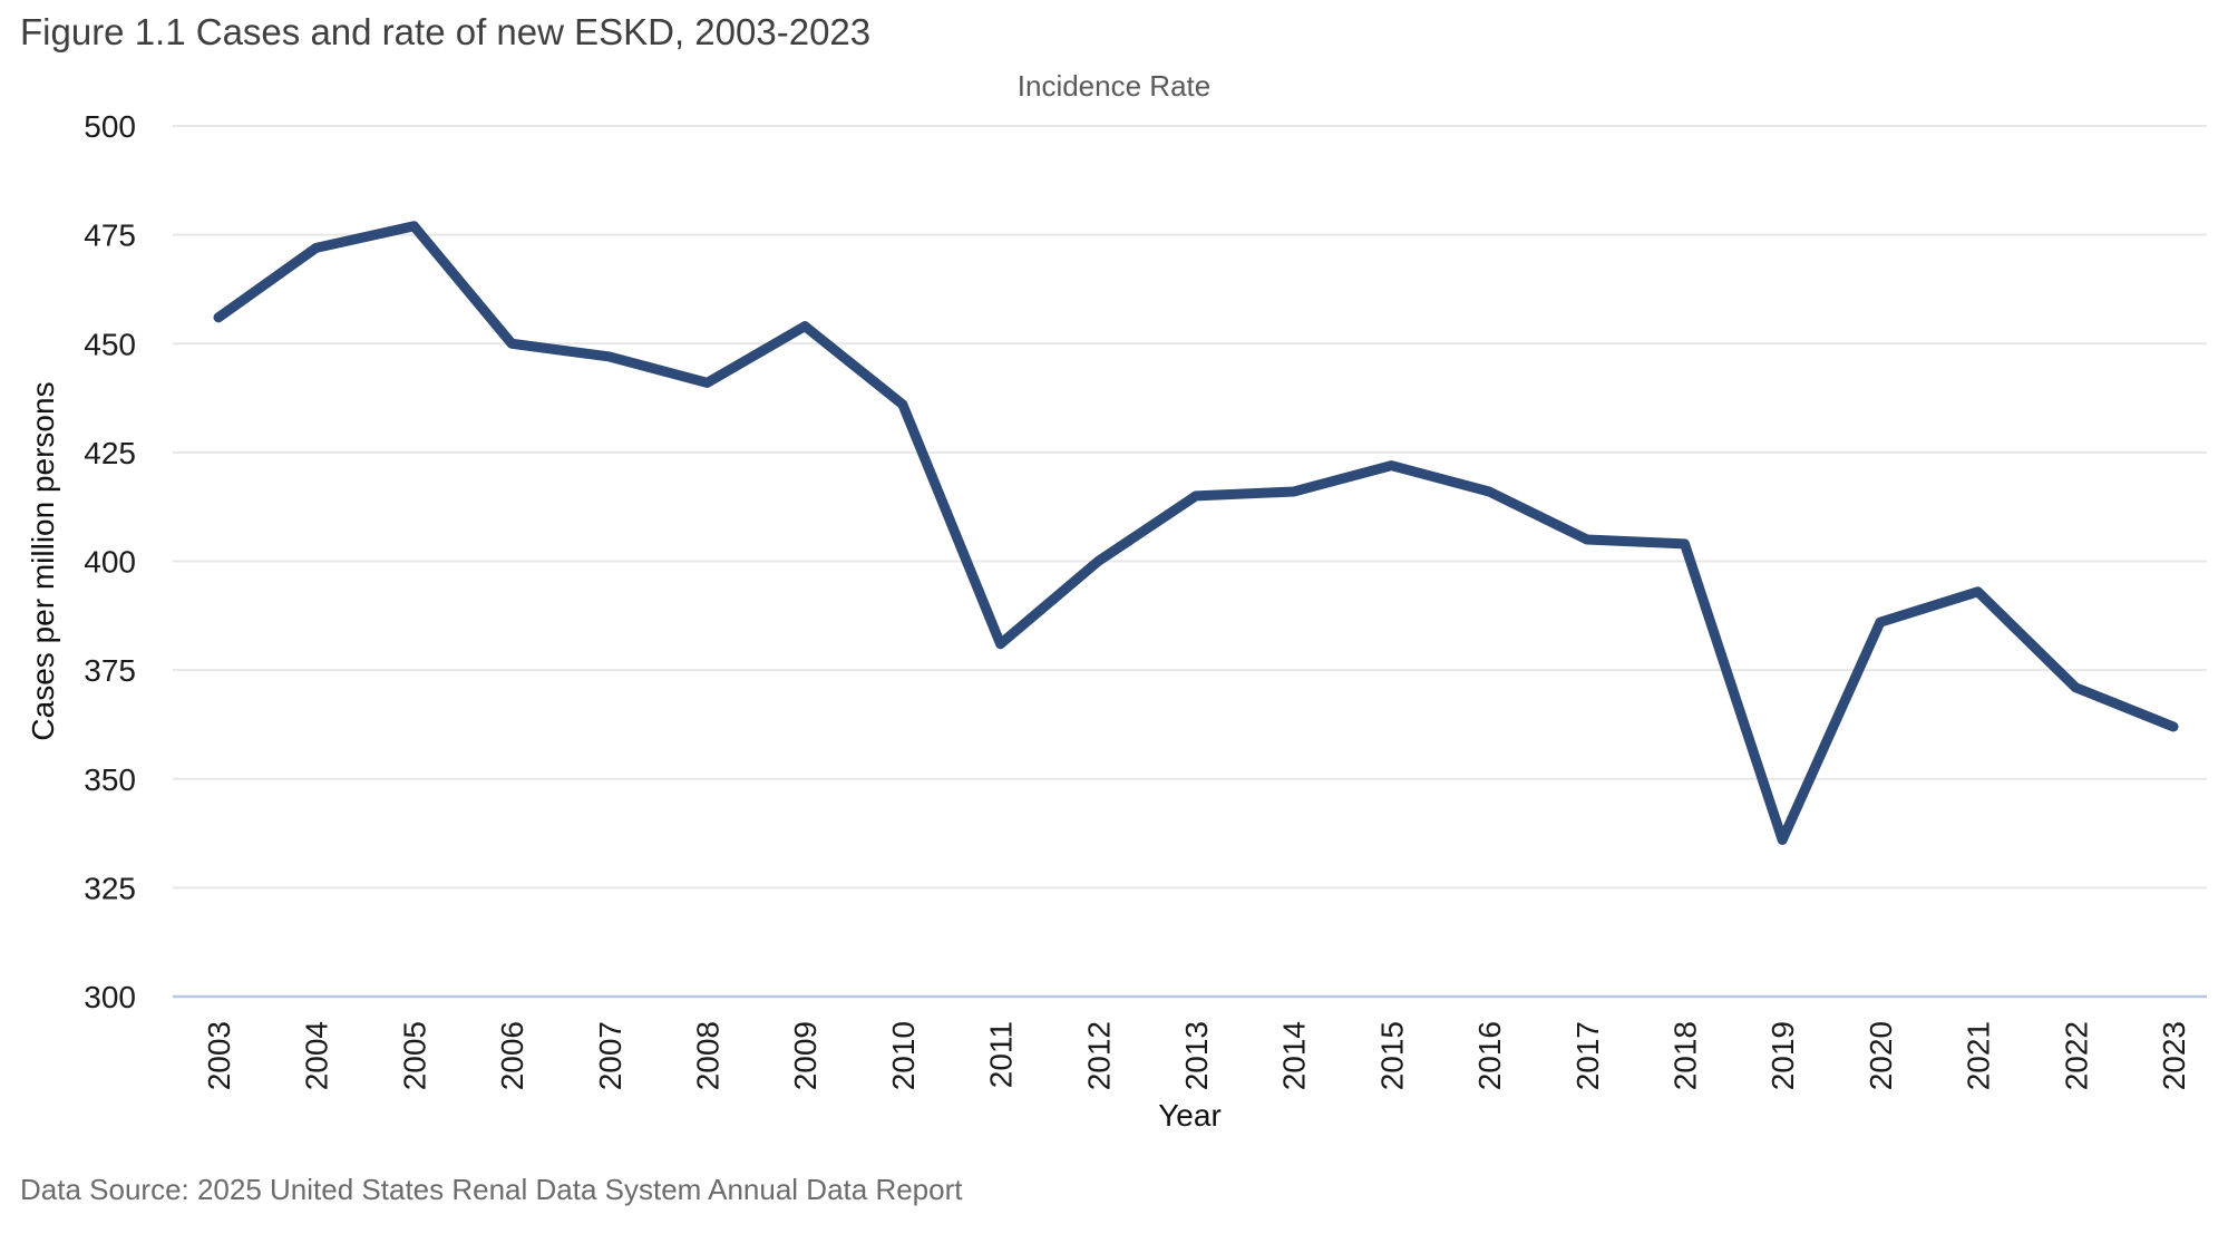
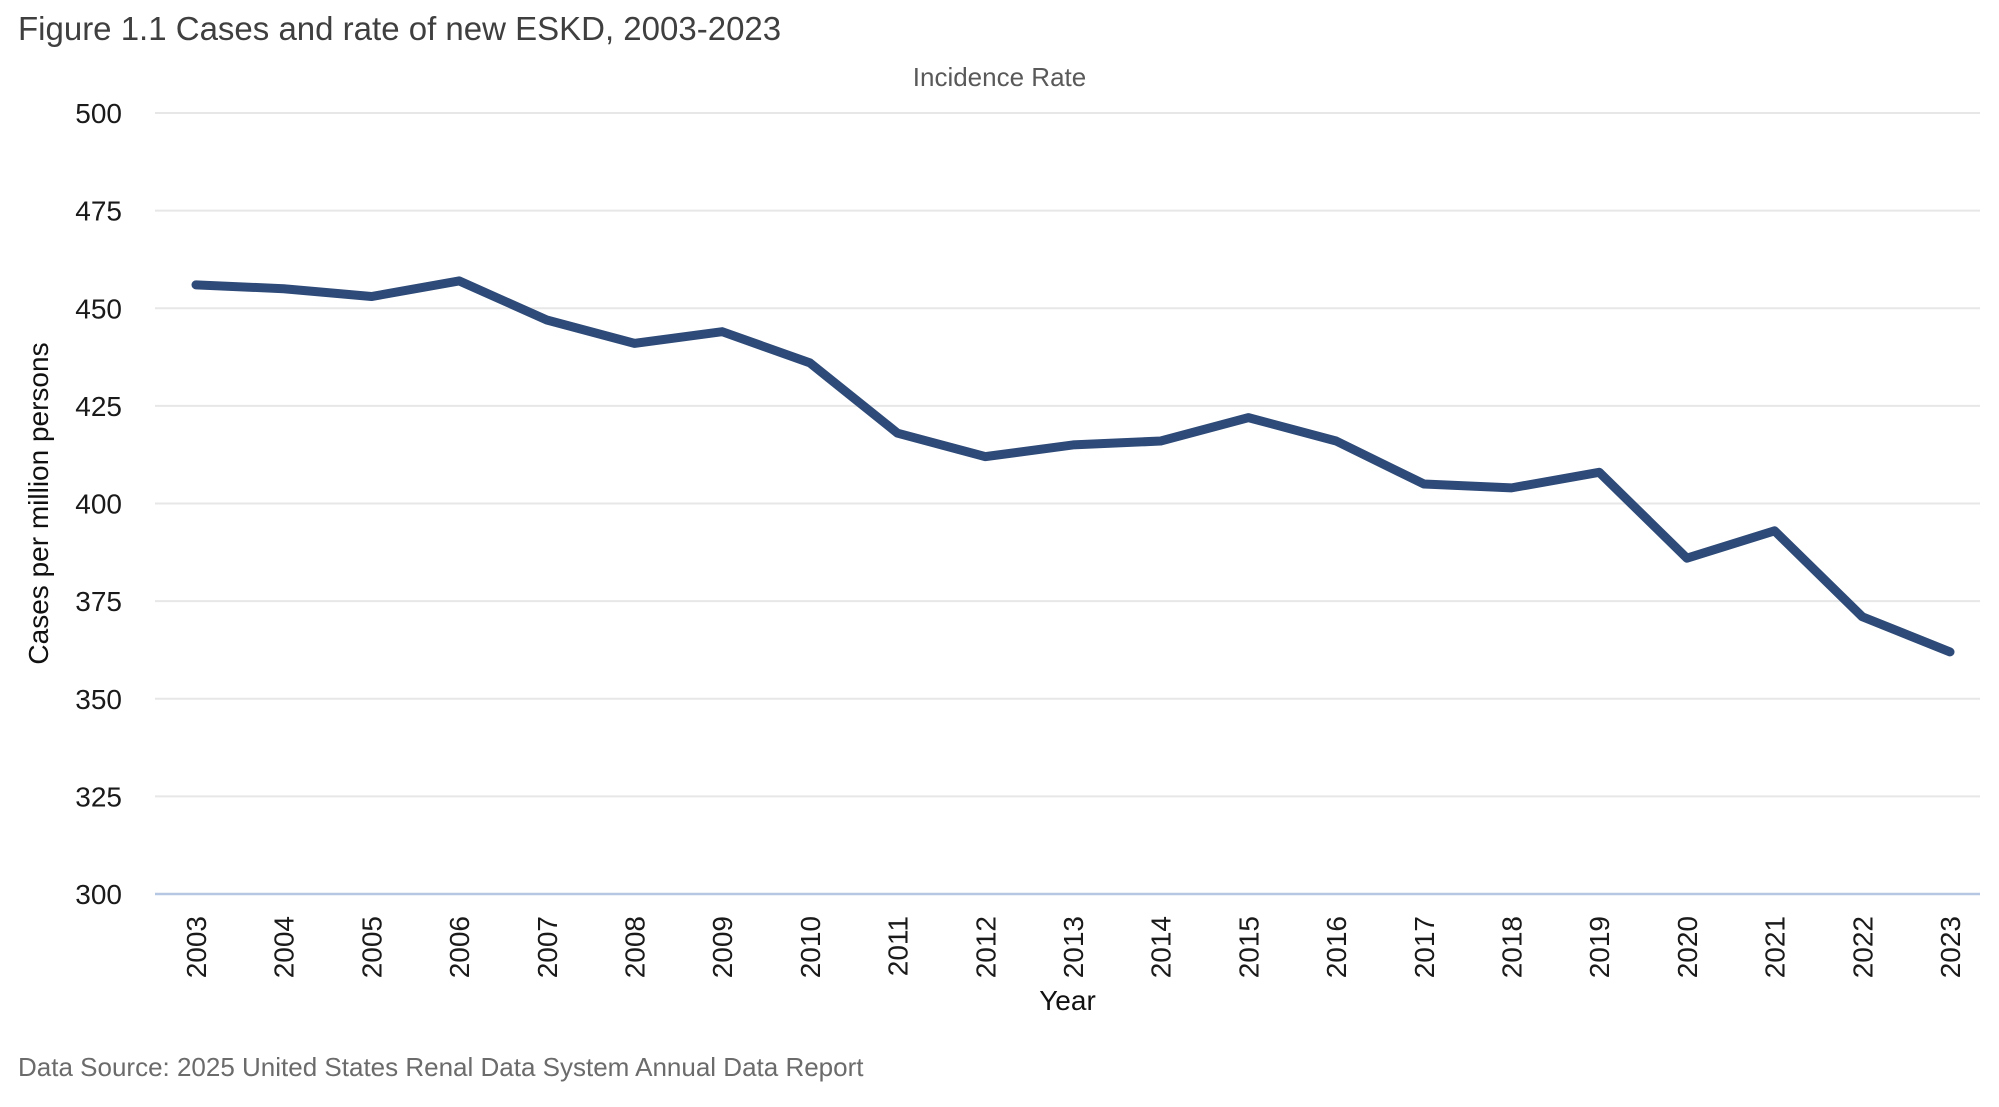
2004: 472 -> 455
2005: 477 -> 453
2006: 450 -> 457
2009: 454 -> 444
2011: 381 -> 418
2012: 400 -> 412
2019: 336 -> 408
